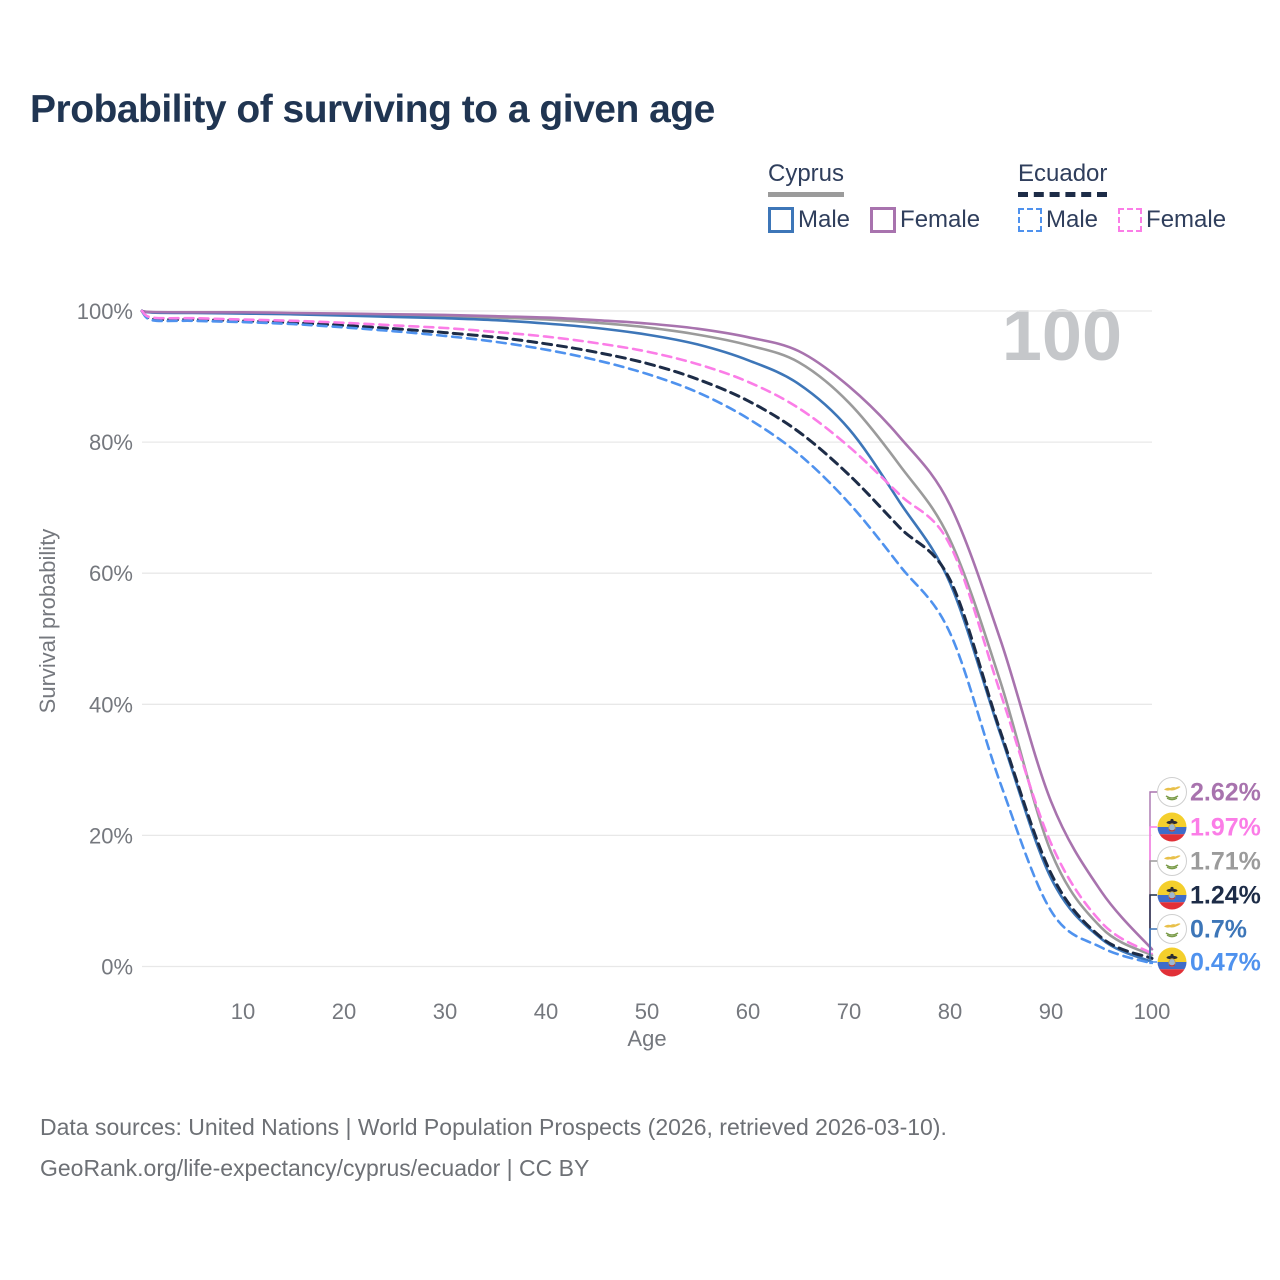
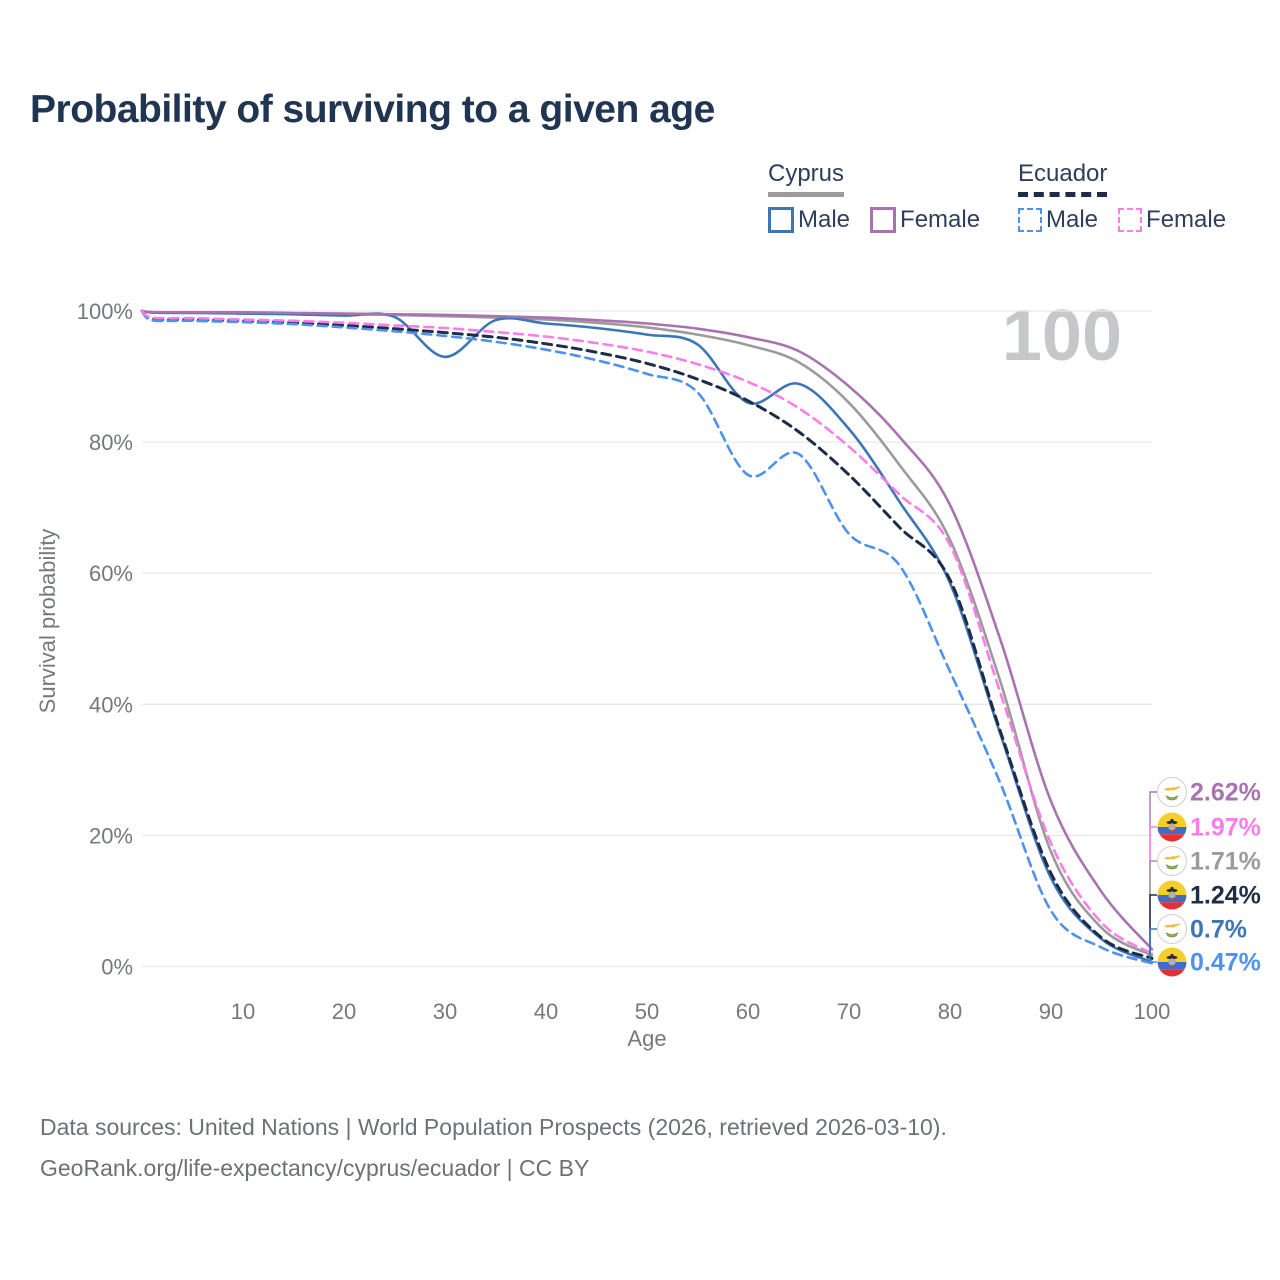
Cyprus Male/30: 99% -> 93%
Cyprus Male/60: 92% -> 86%
Ecuador Male/60: 84% -> 75%
Ecuador Male/70: 71% -> 66%
Ecuador Male/80: 51% -> 45%
